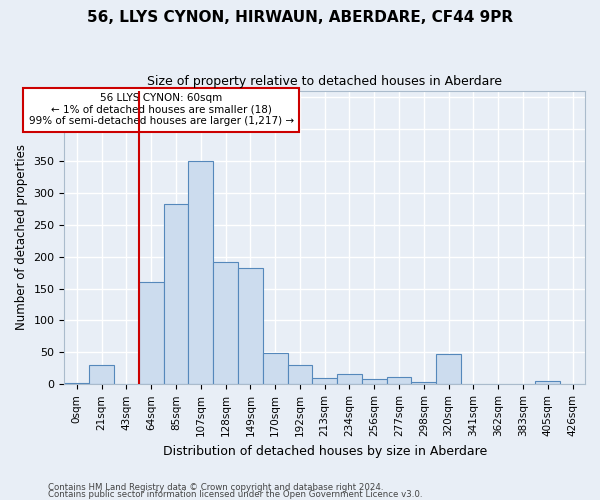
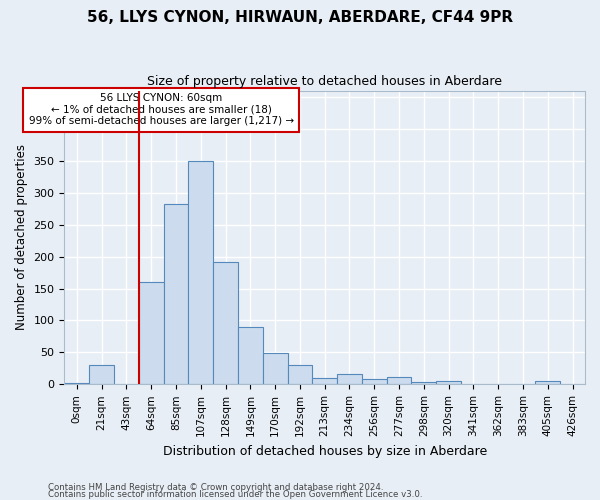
149sqm: 182 -> 90
320sqm: 48 -> 5
